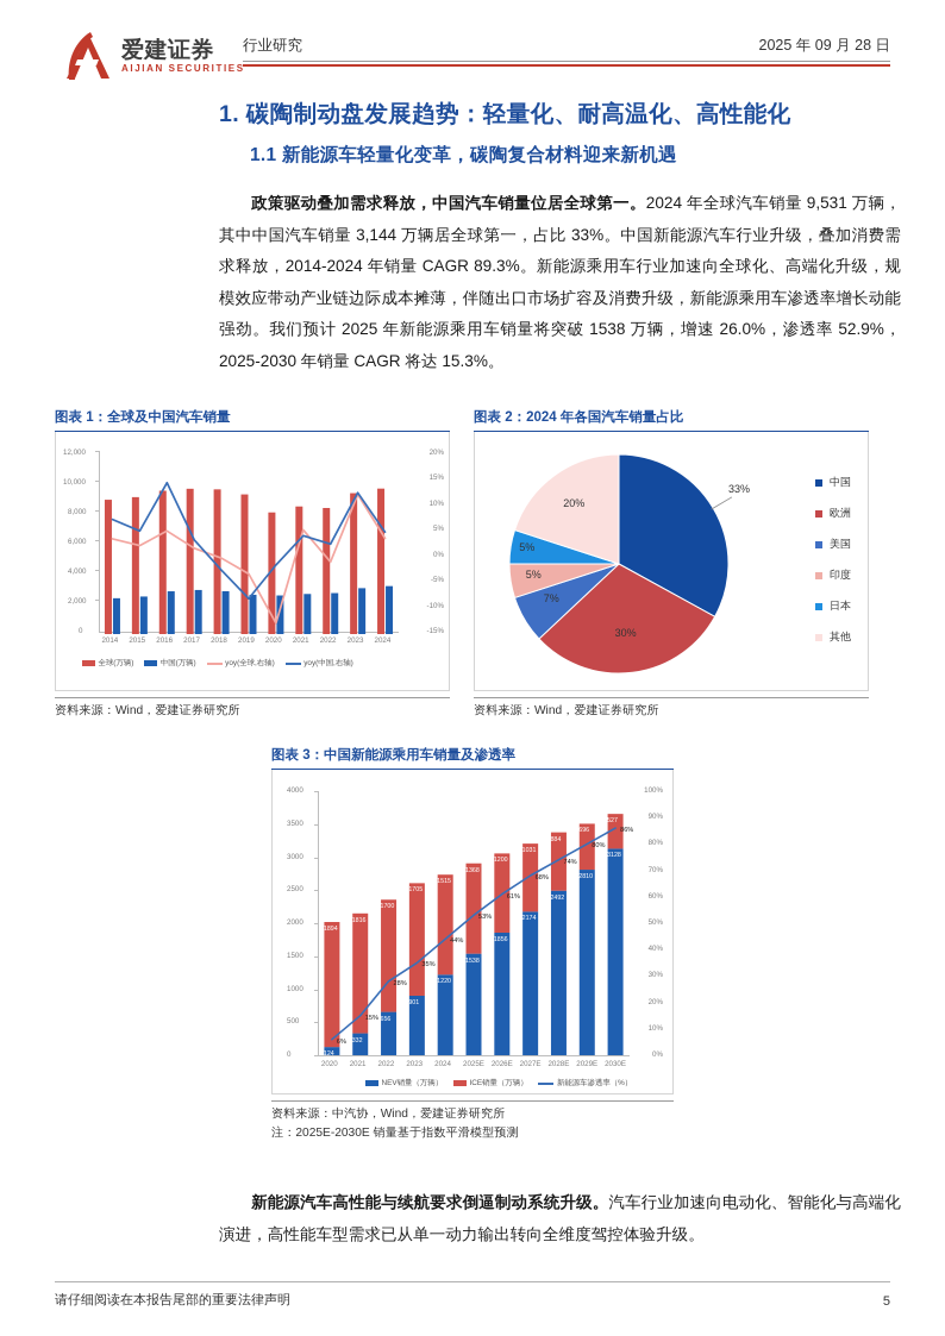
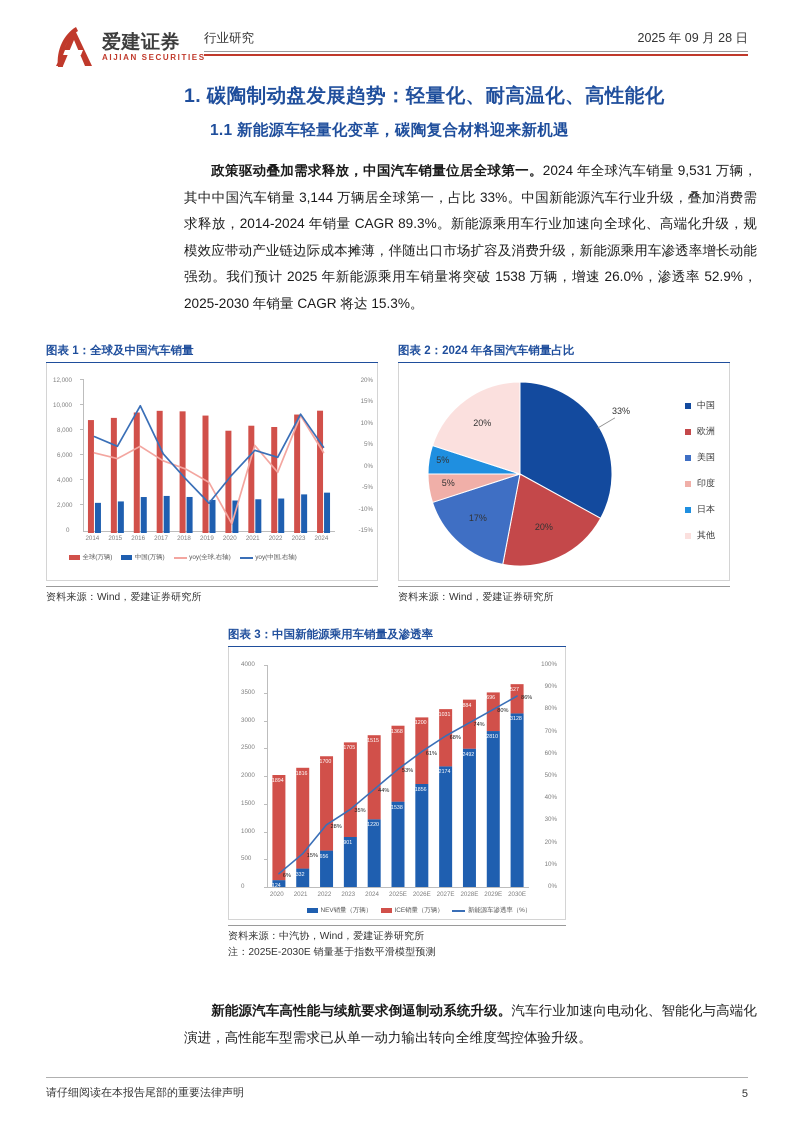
图表 2：2024 年各国汽车销量占比/欧洲: 30% -> 20%
图表 2：2024 年各国汽车销量占比/美国: 7% -> 17%
